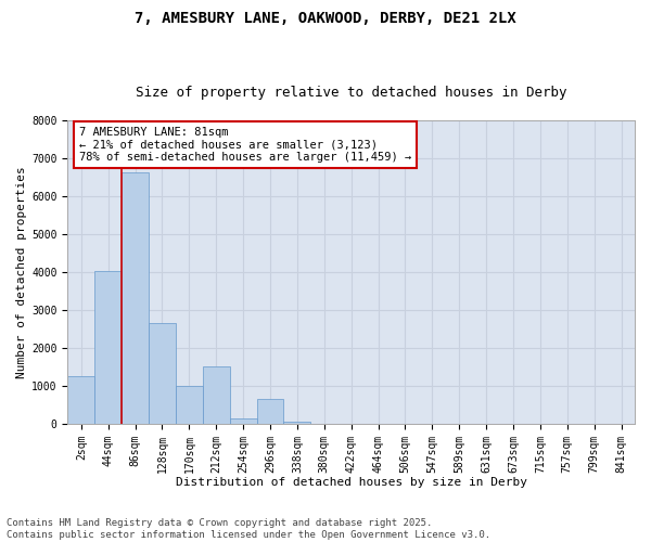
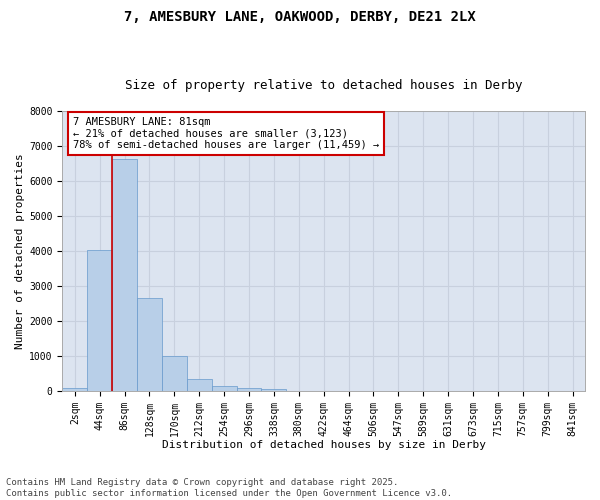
2sqm: 1250 -> 70
212sqm: 1500 -> 330
296sqm: 650 -> 90
